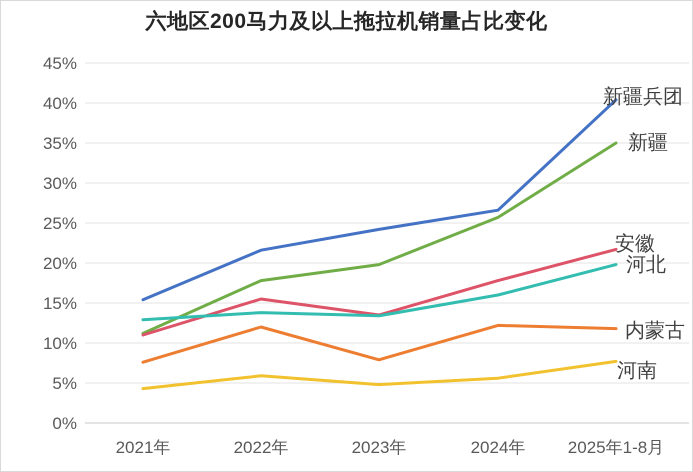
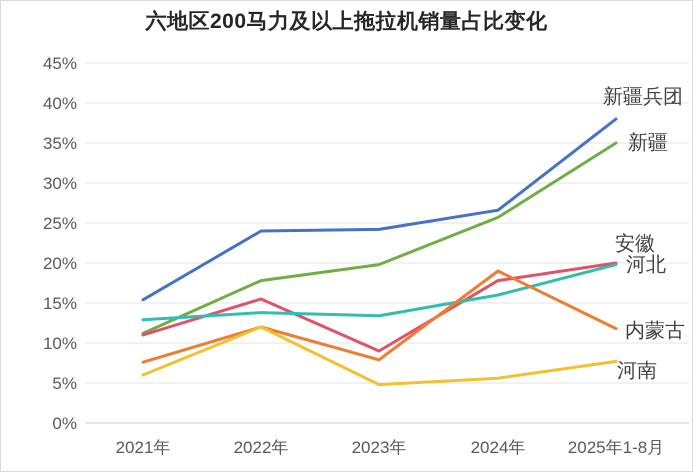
河南/2021年: 4% -> 6%
新疆兵团/2022年: 22% -> 24%
河南/2022年: 6% -> 12%
安徽/2023年: 14% -> 9%
内蒙古/2024年: 12% -> 19%
新疆兵团/2025年1-8月: 40% -> 38%
安徽/2025年1-8月: 22% -> 20%
